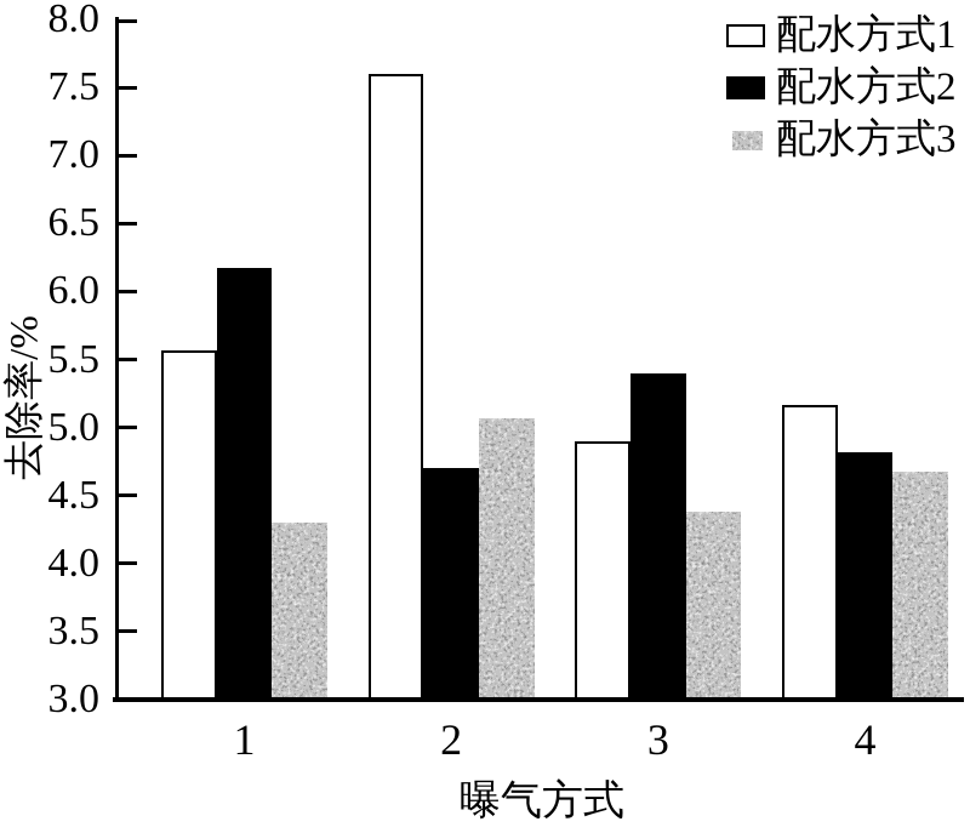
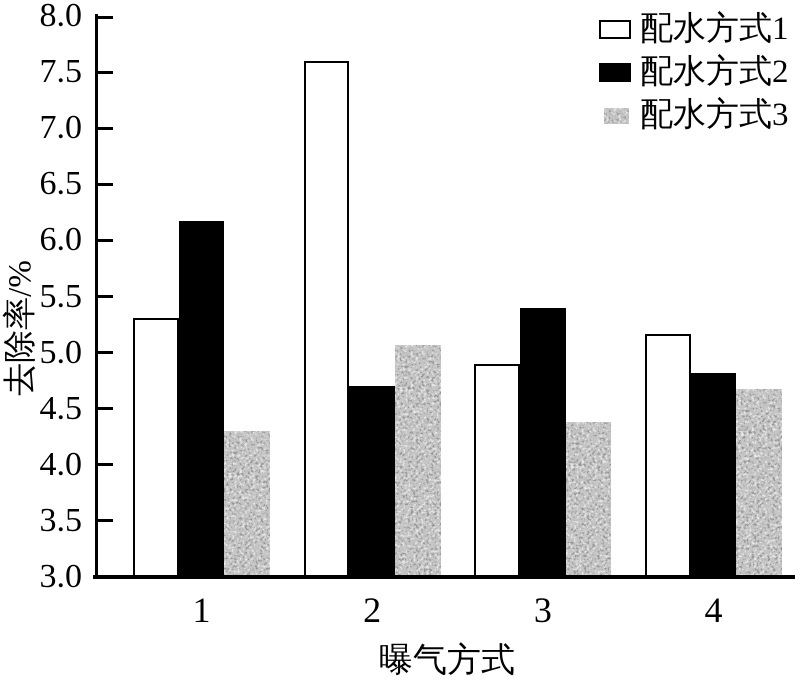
配水方式1/1: 5.57 -> 5.31
